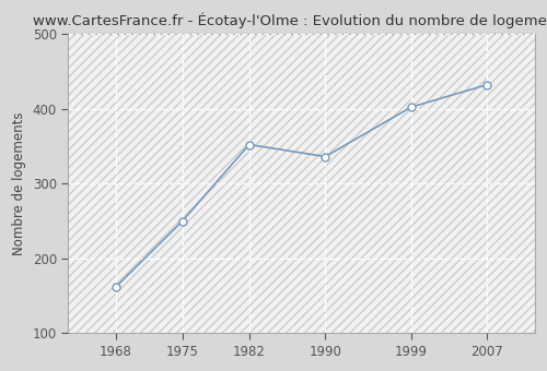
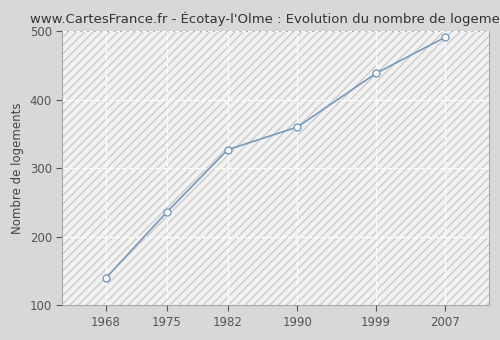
1968: 162 -> 140
1975: 250 -> 236
1982: 352 -> 327
1990: 336 -> 360
1999: 402 -> 438
2007: 432 -> 491
